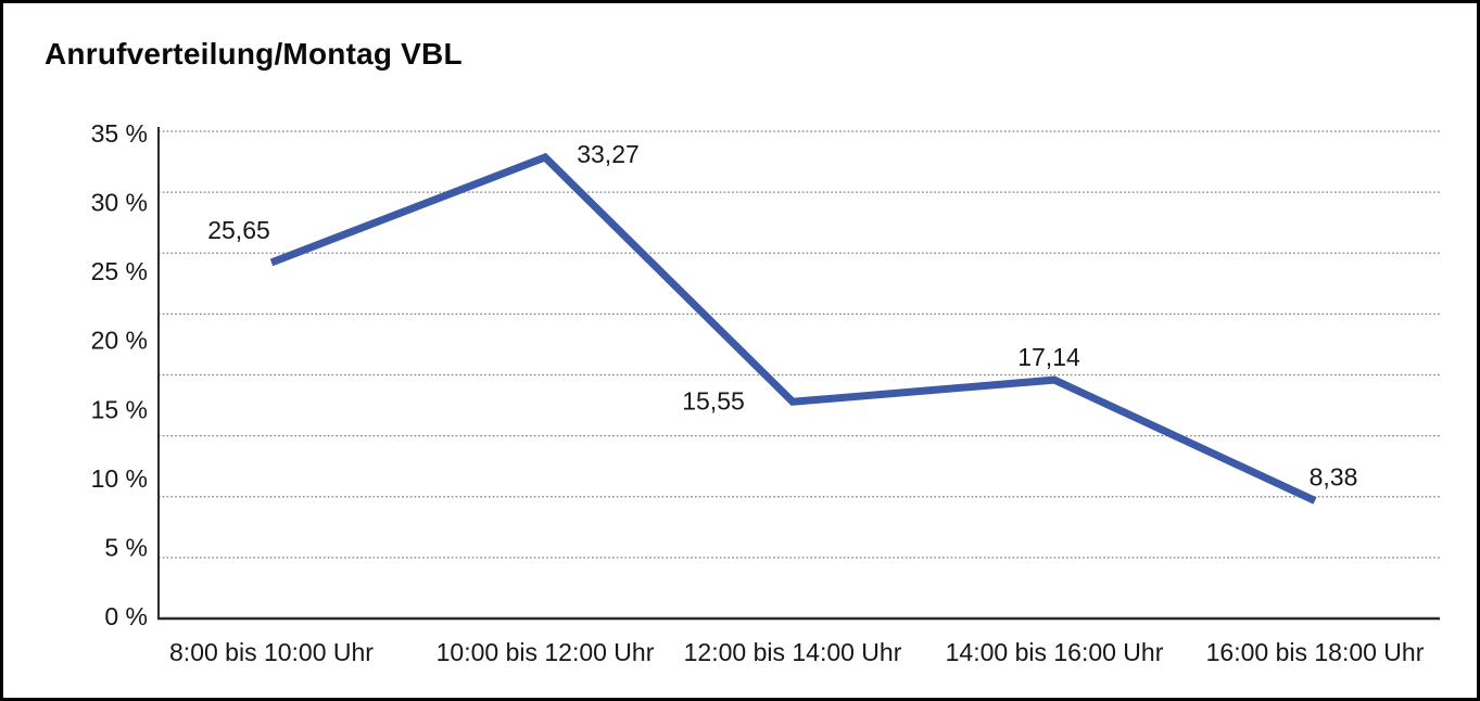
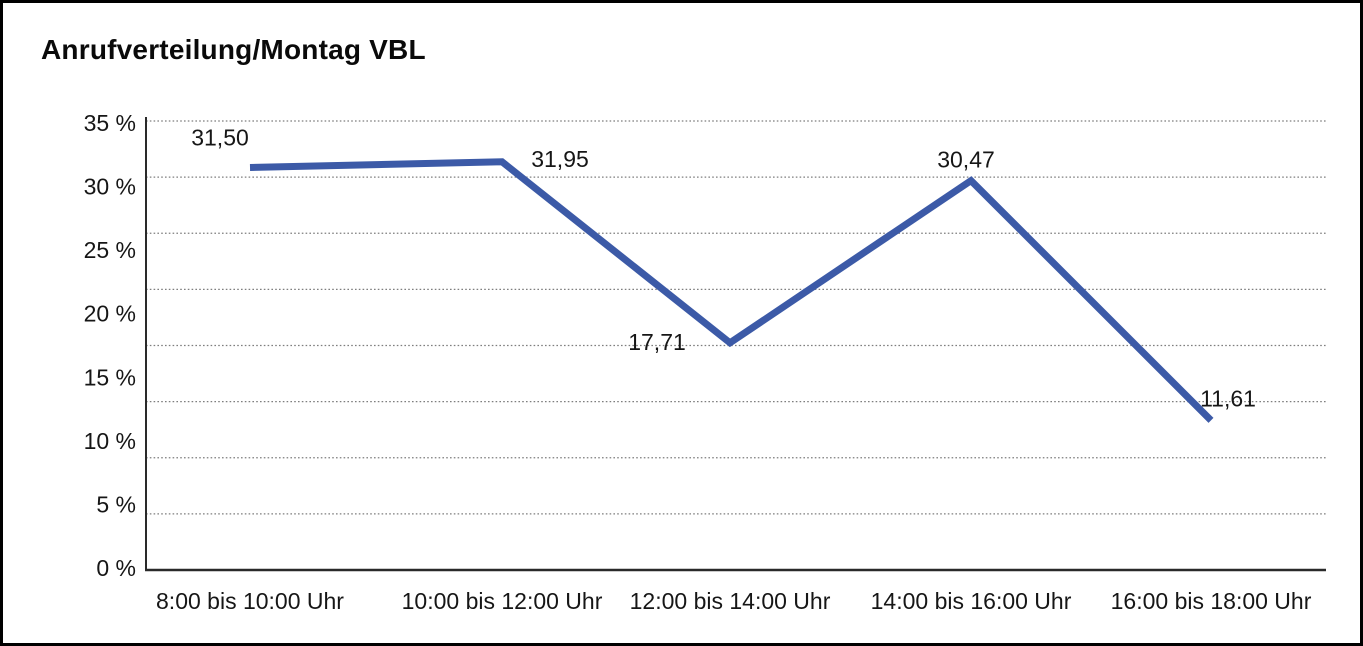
8:00 bis 10:00 Uhr: 25,65 -> 31,50
10:00 bis 12:00 Uhr: 33,27 -> 31,95
12:00 bis 14:00 Uhr: 15,55 -> 17,71
14:00 bis 16:00 Uhr: 17,14 -> 30,47
16:00 bis 18:00 Uhr: 8,38 -> 11,61
